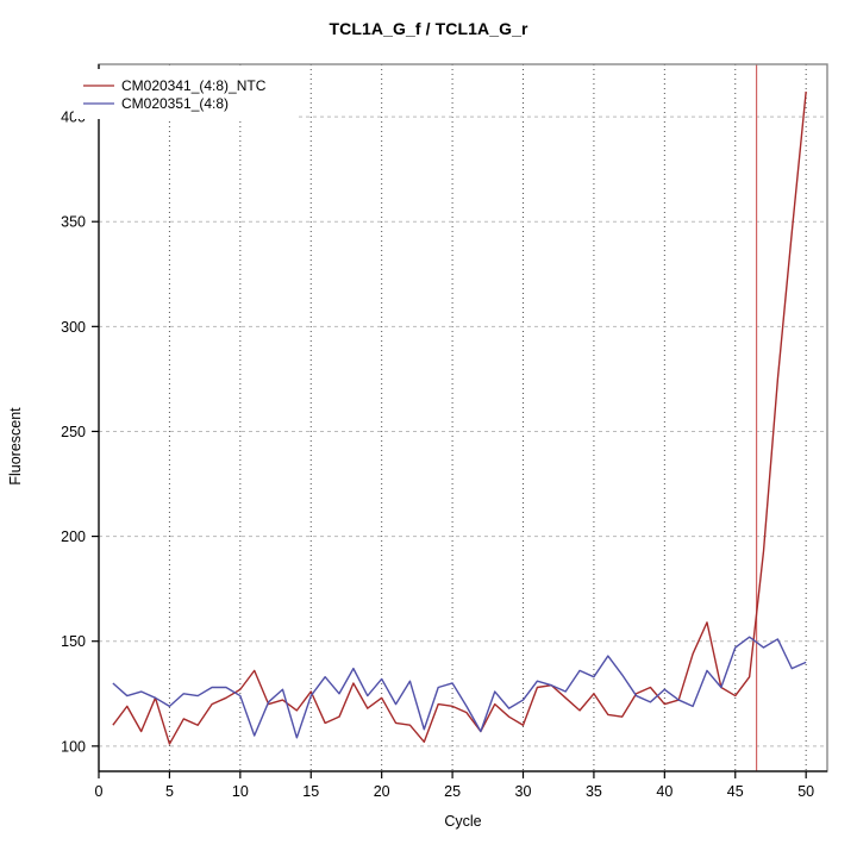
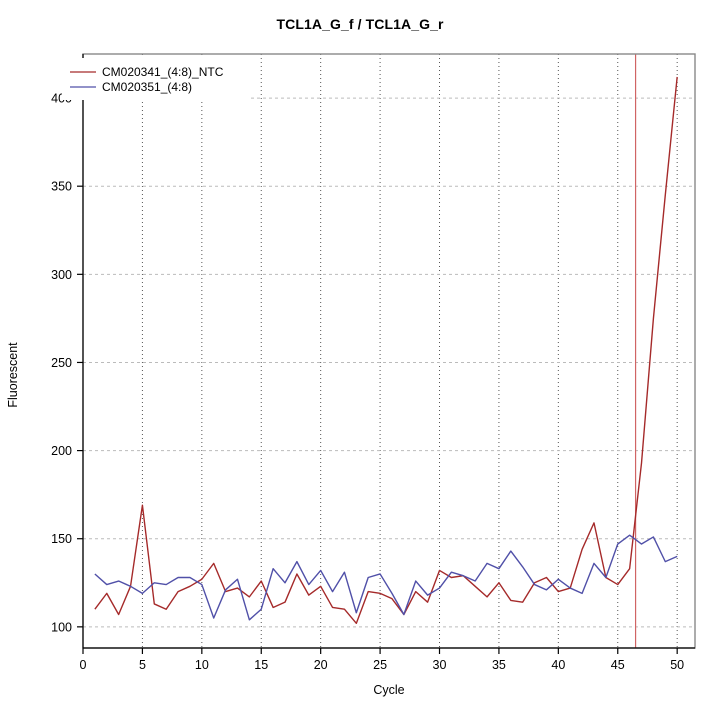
CM020341_(4:8)_NTC/5: 101 -> 169
CM020351_(4:8)/15: 124 -> 110
CM020341_(4:8)_NTC/30: 110 -> 132
